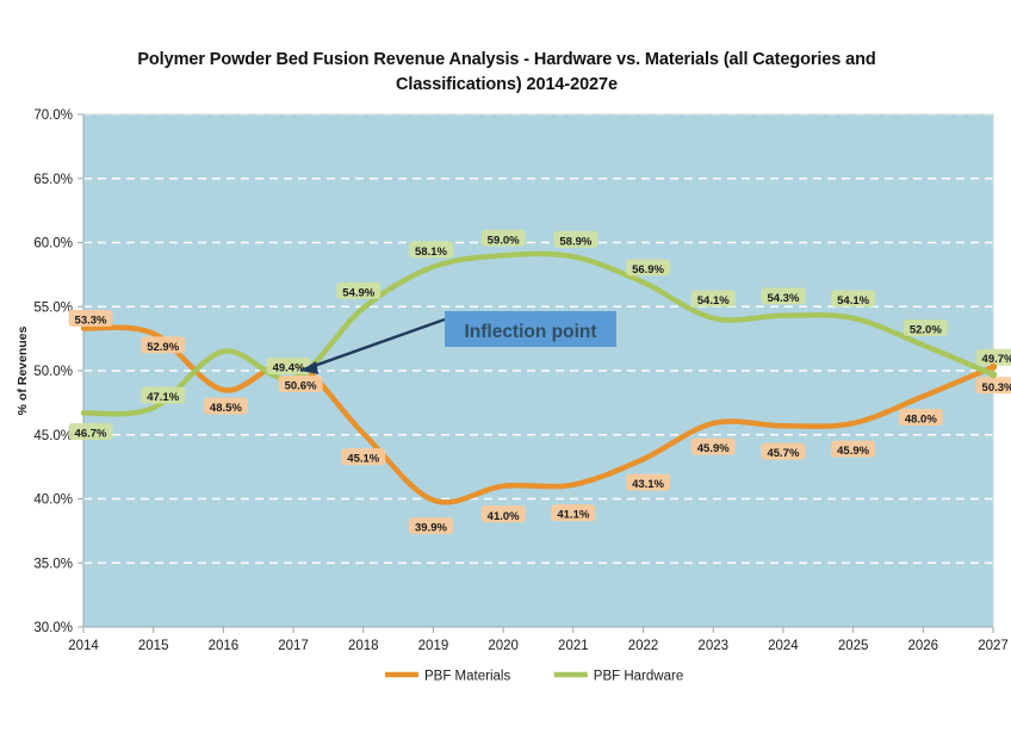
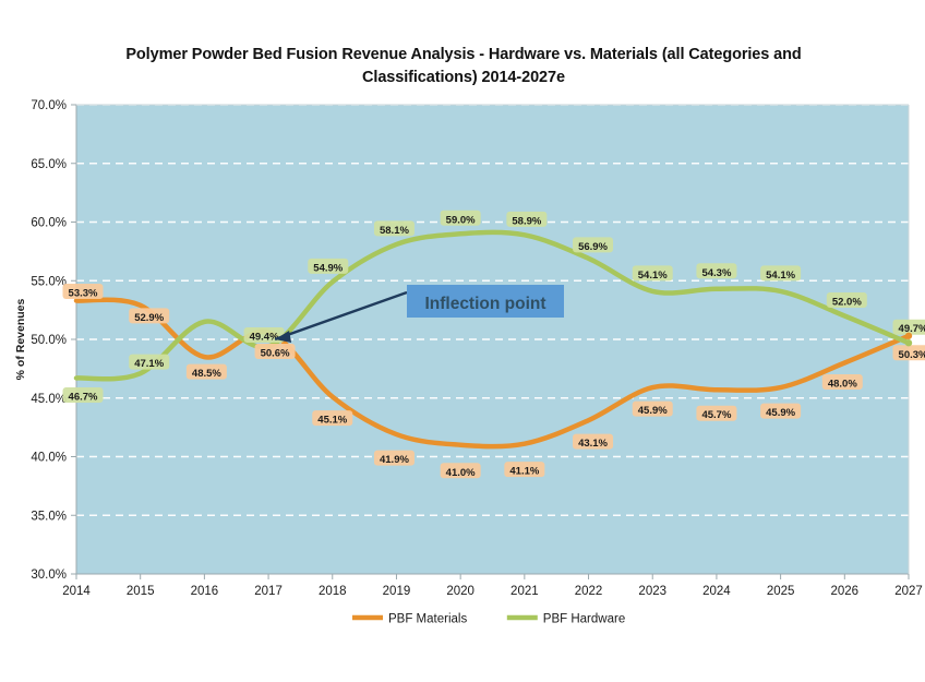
PBF Materials/2019: 39.9% -> 41.9%
